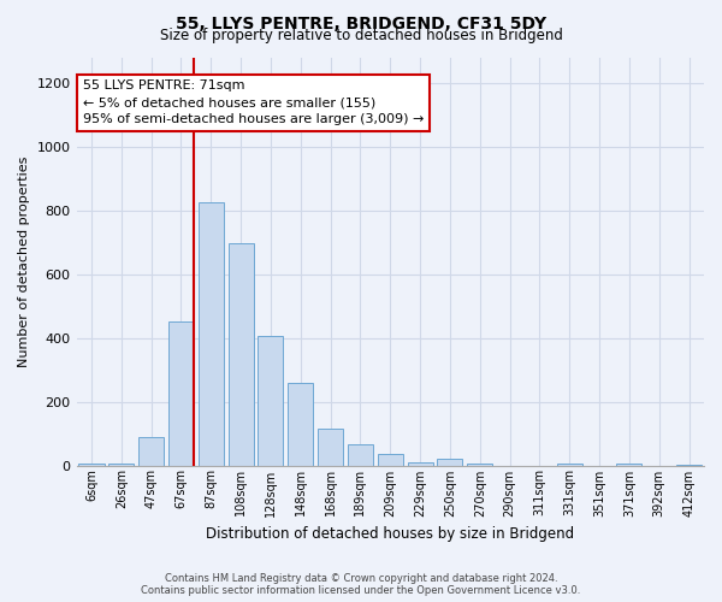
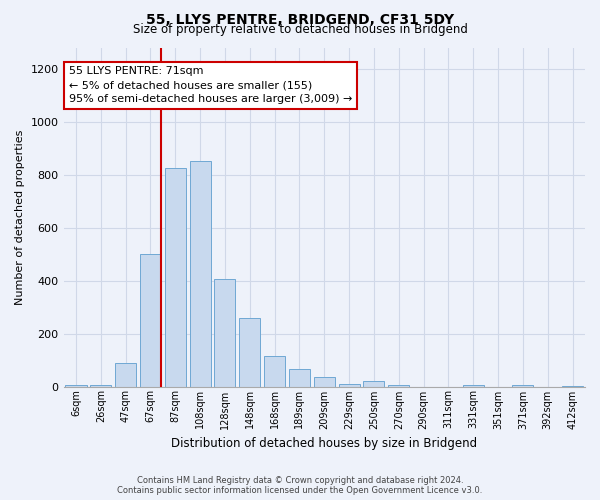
67sqm: 450 -> 500
108sqm: 695 -> 850
